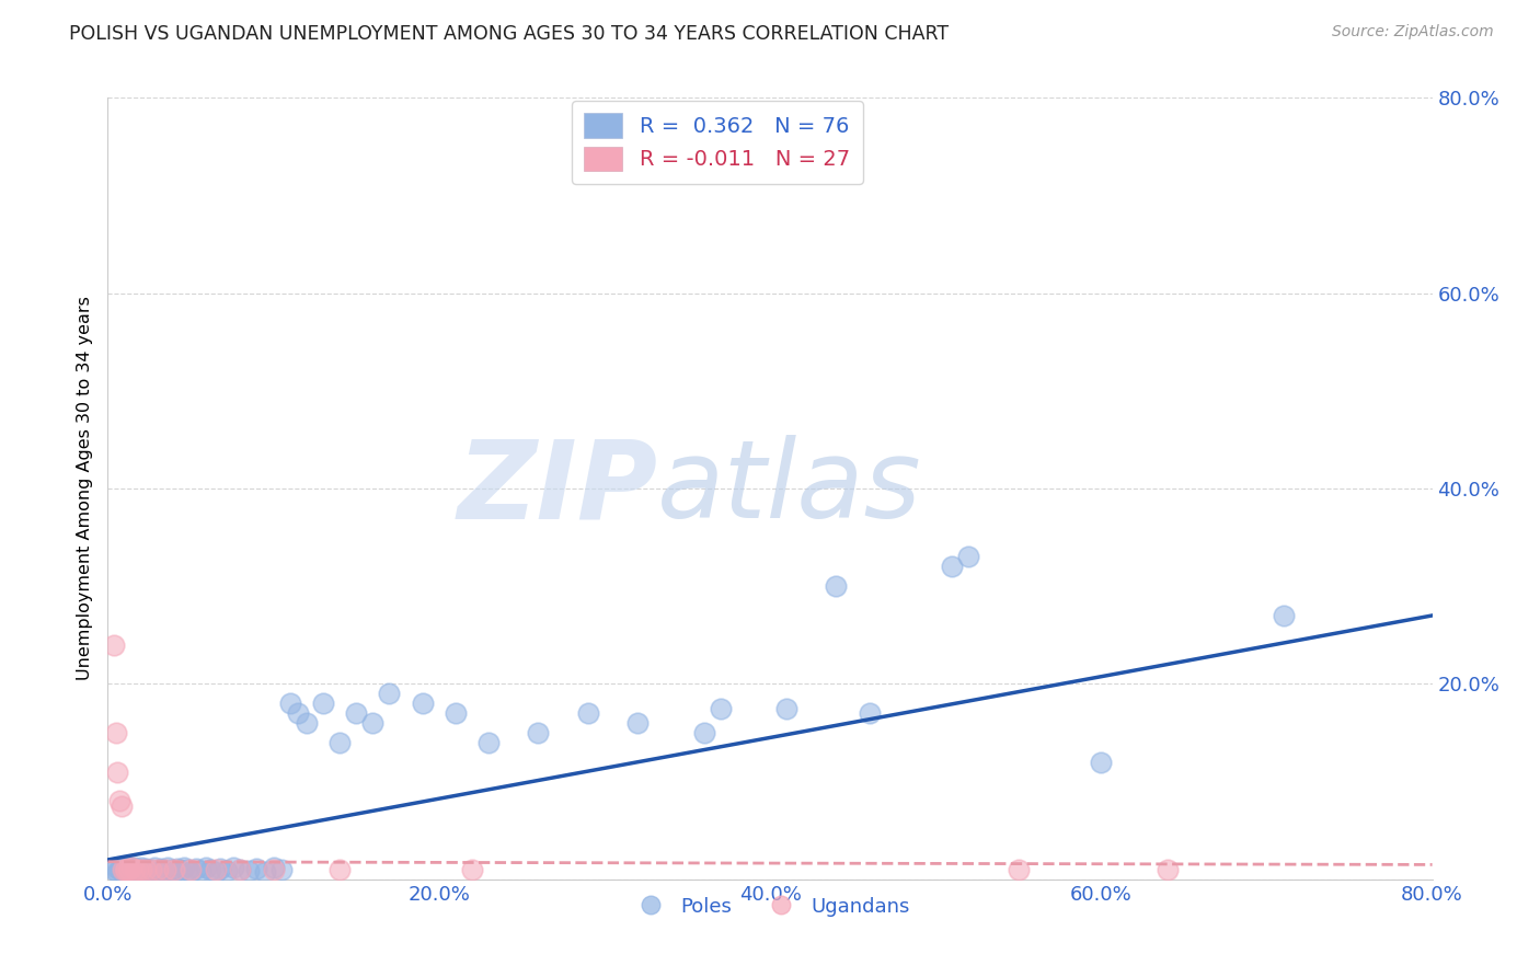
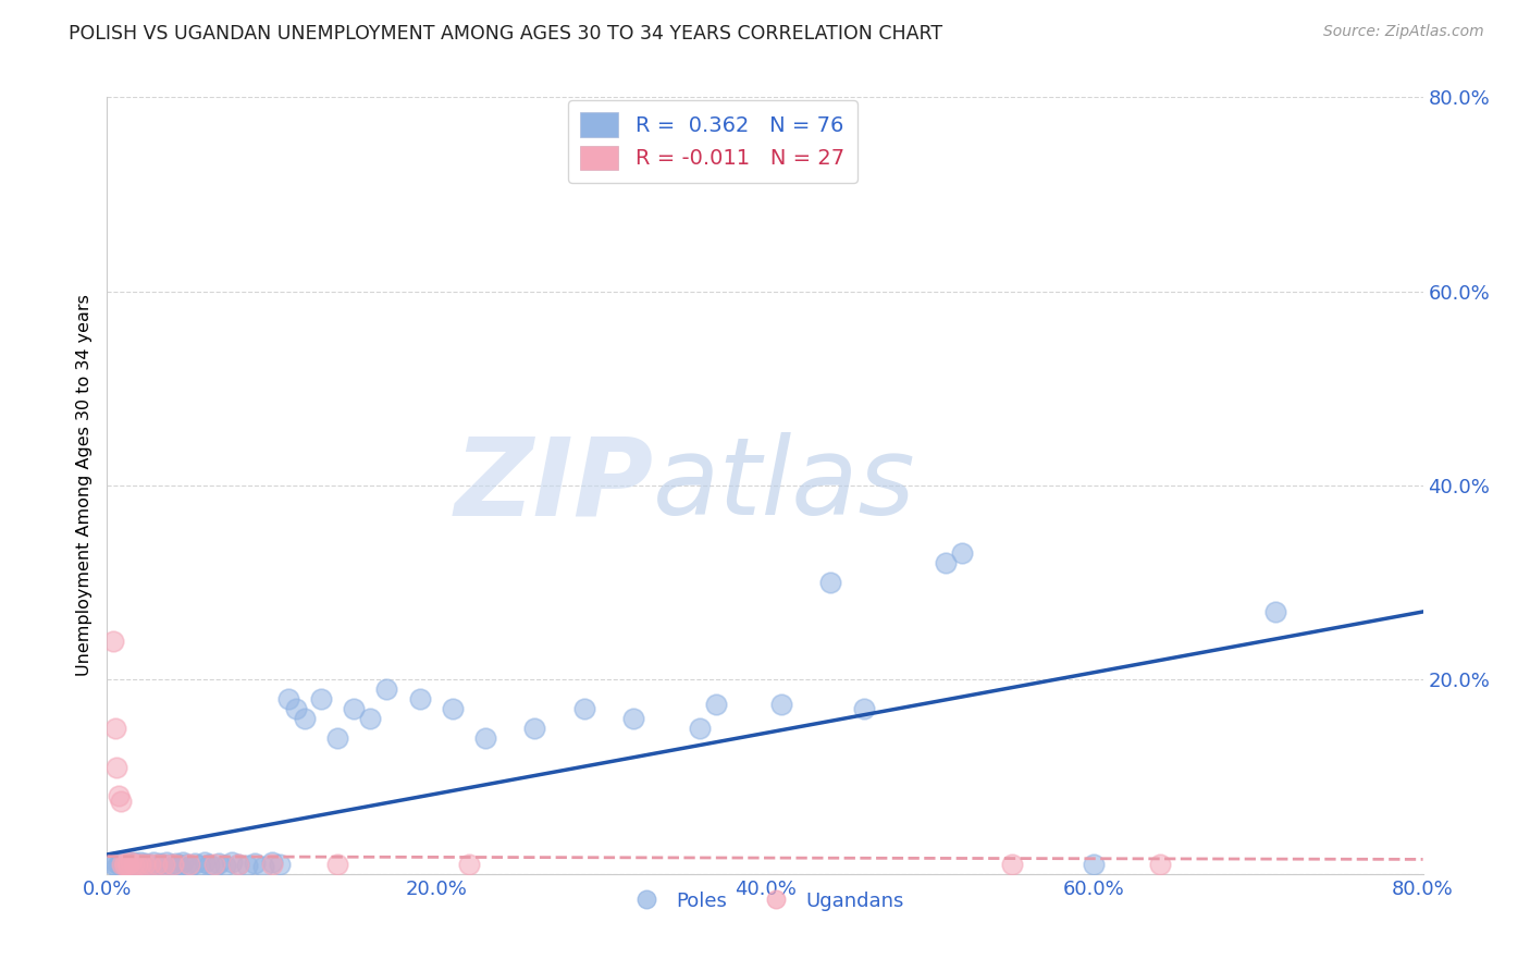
Poles/60.0%: 12.0% -> 1.0%
